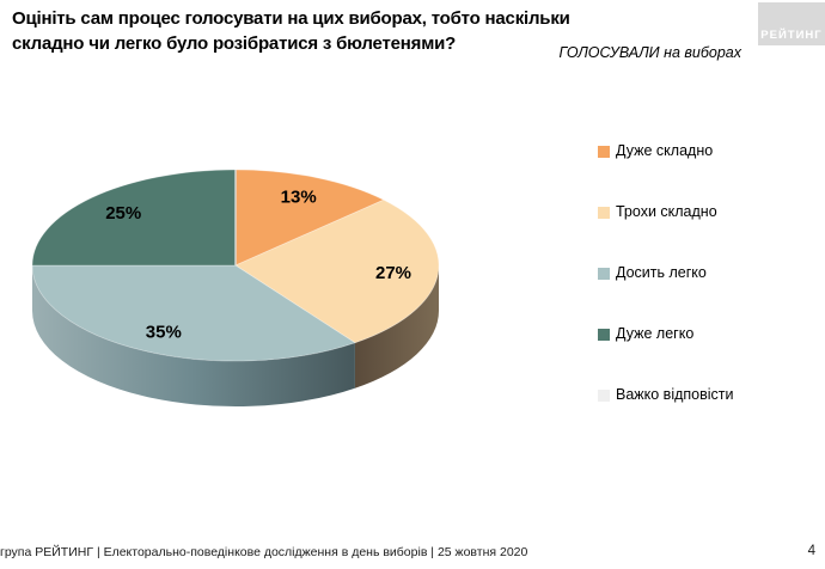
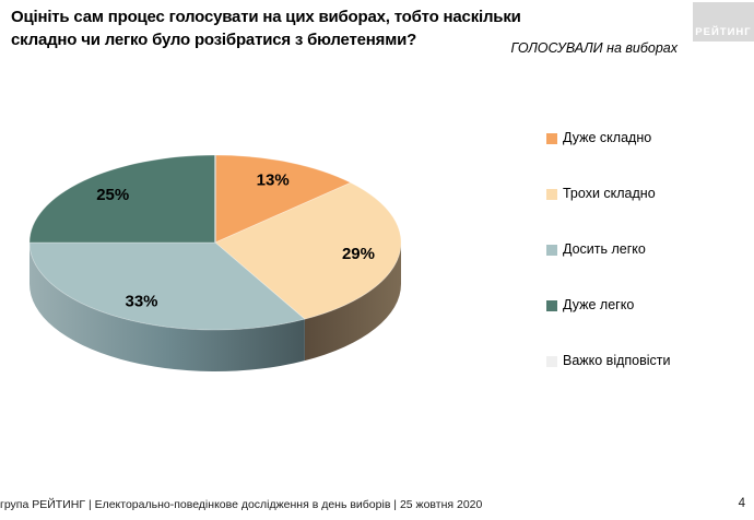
Трохи складно: 27% -> 29%
Досить легко: 35% -> 33%
